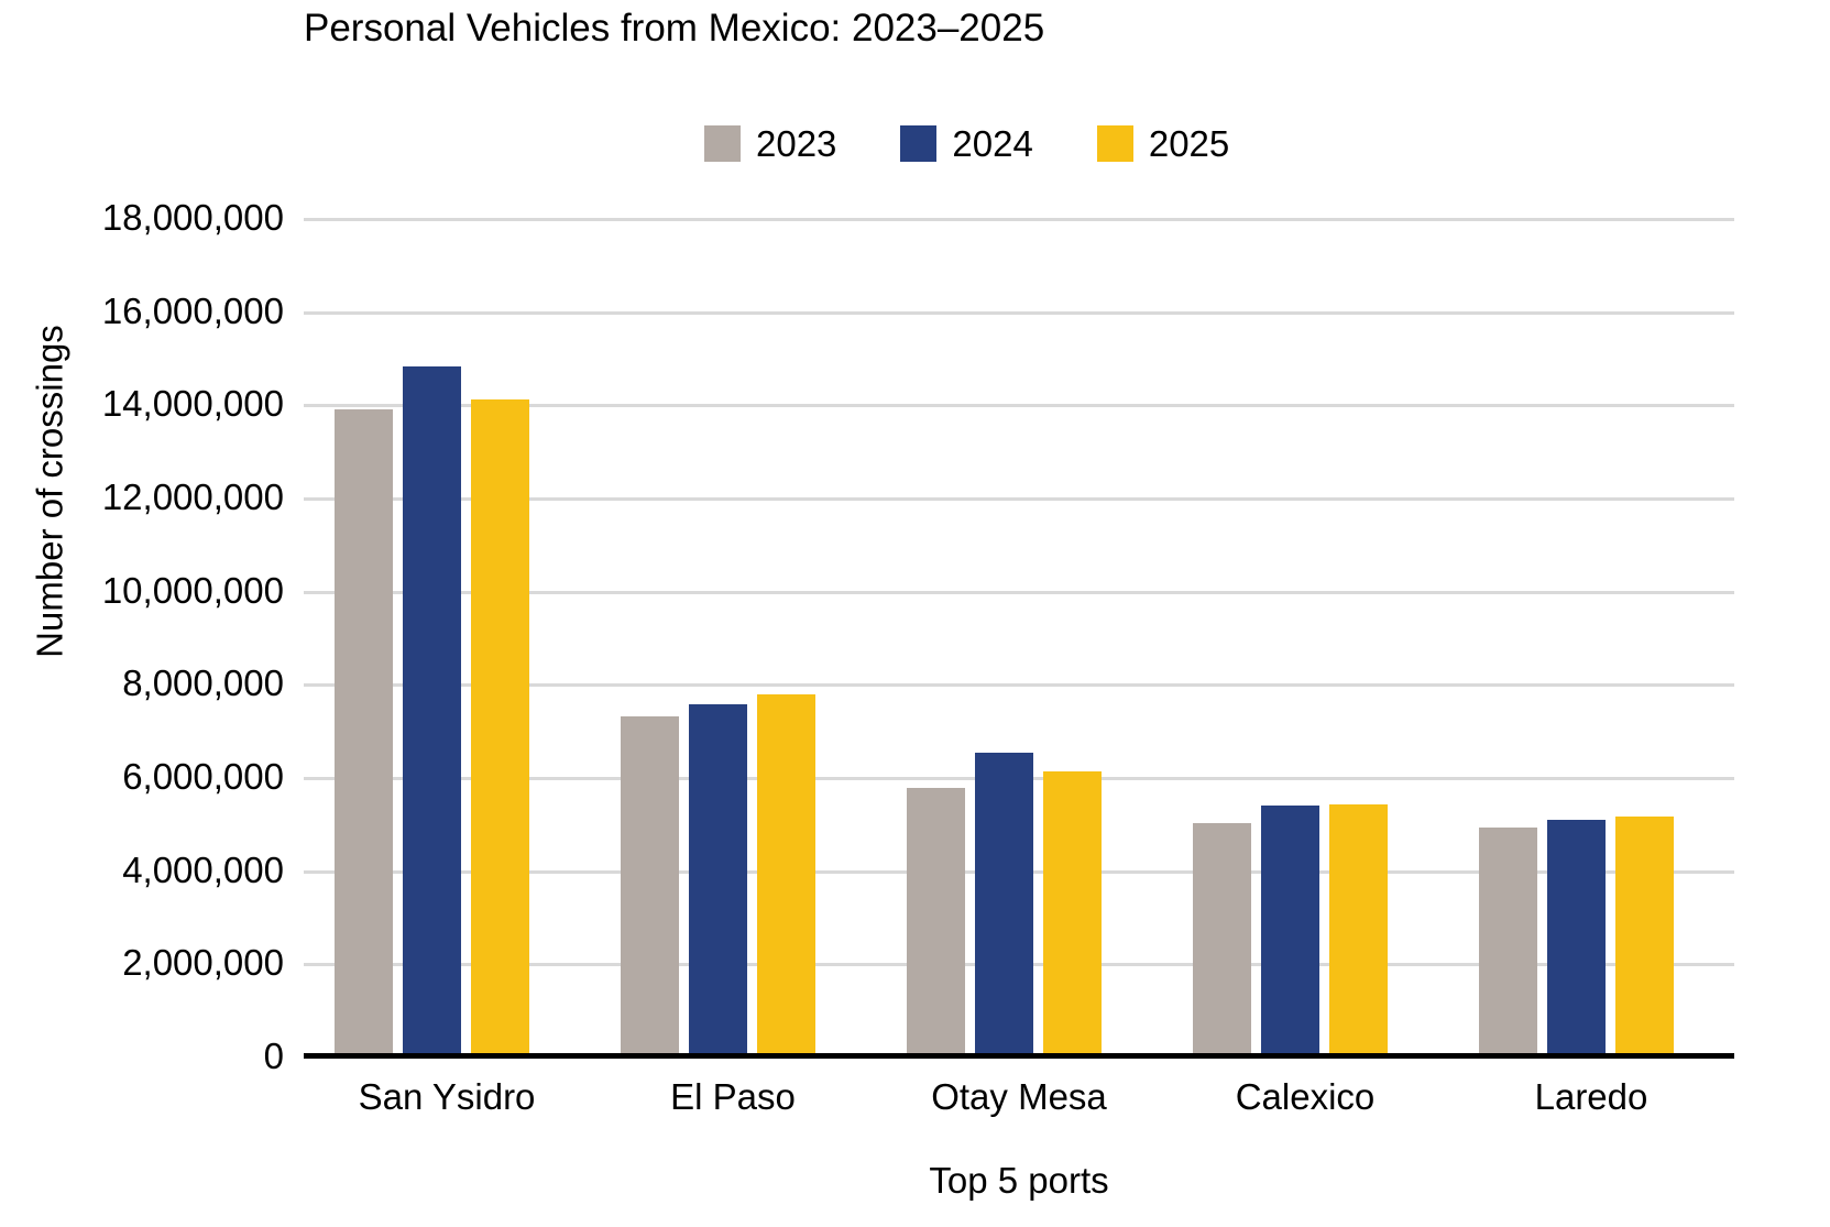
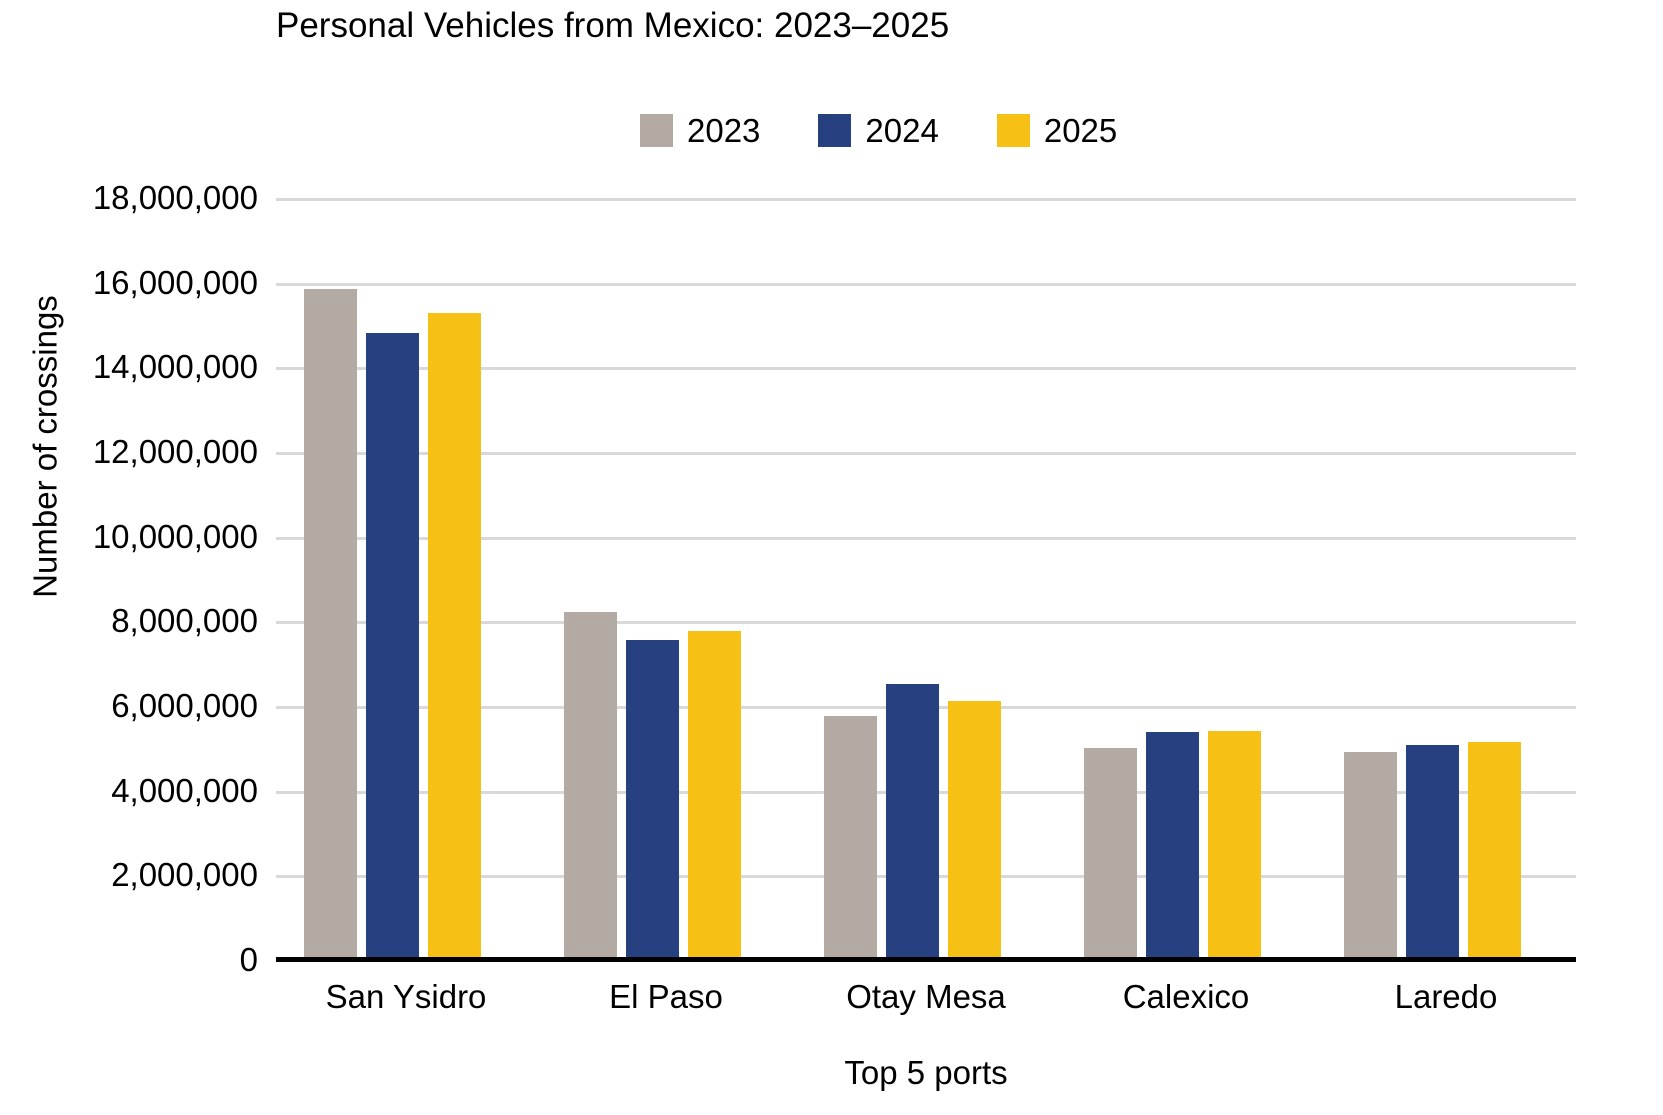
2023/San Ysidro: 13900000 -> 15800000
2025/San Ysidro: 14100000 -> 15300000
2023/El Paso: 7300000 -> 8200000
